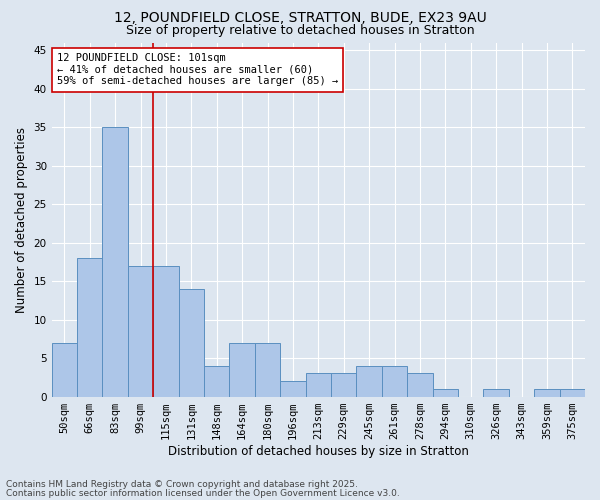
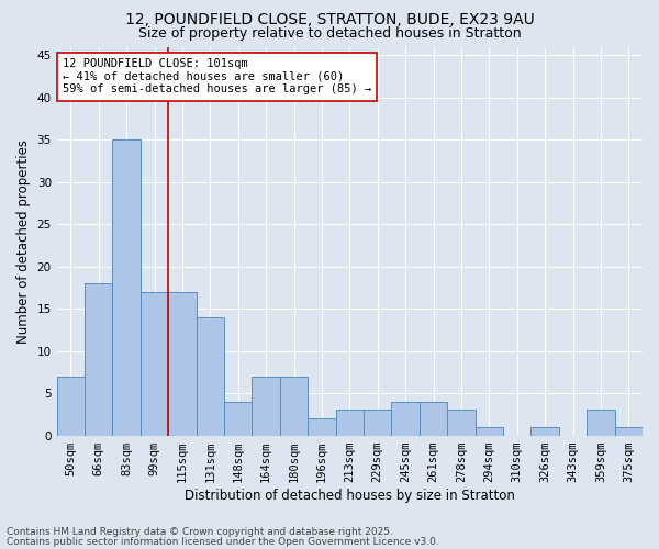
359sqm: 1 -> 3
